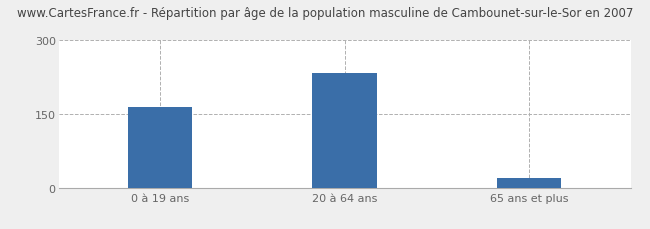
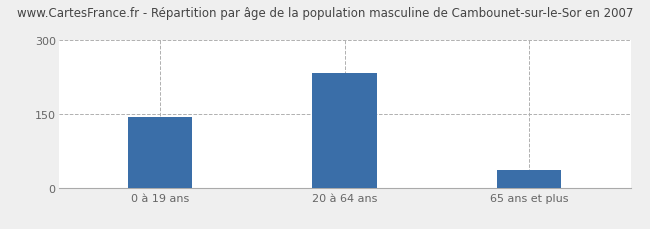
0 à 19 ans: 165 -> 143
65 ans et plus: 20 -> 35
